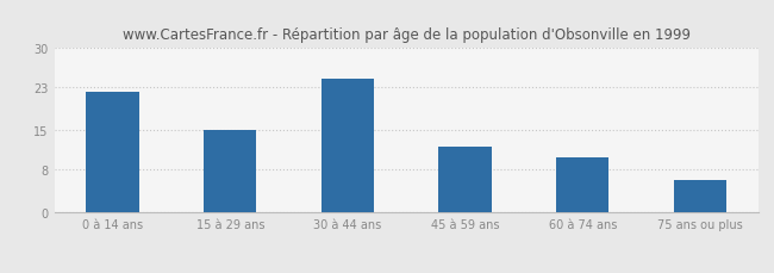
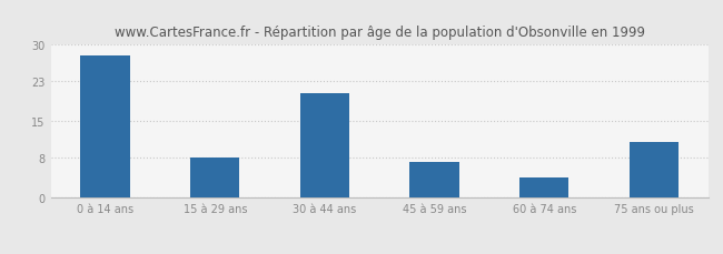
0 à 14 ans: 22.0 -> 28.0
15 à 29 ans: 15.0 -> 8.0
30 à 44 ans: 24.5 -> 20.5
45 à 59 ans: 12.0 -> 7.0
60 à 74 ans: 10.0 -> 4.0
75 ans ou plus: 6.0 -> 11.0
